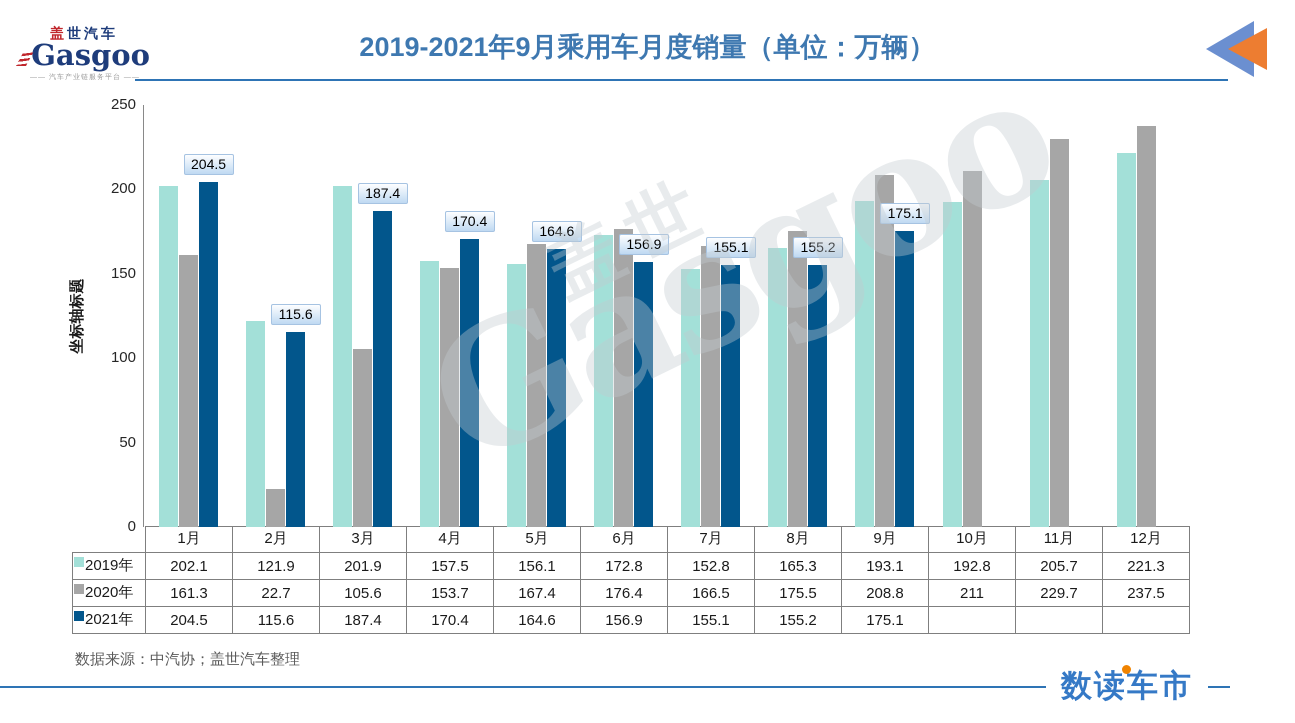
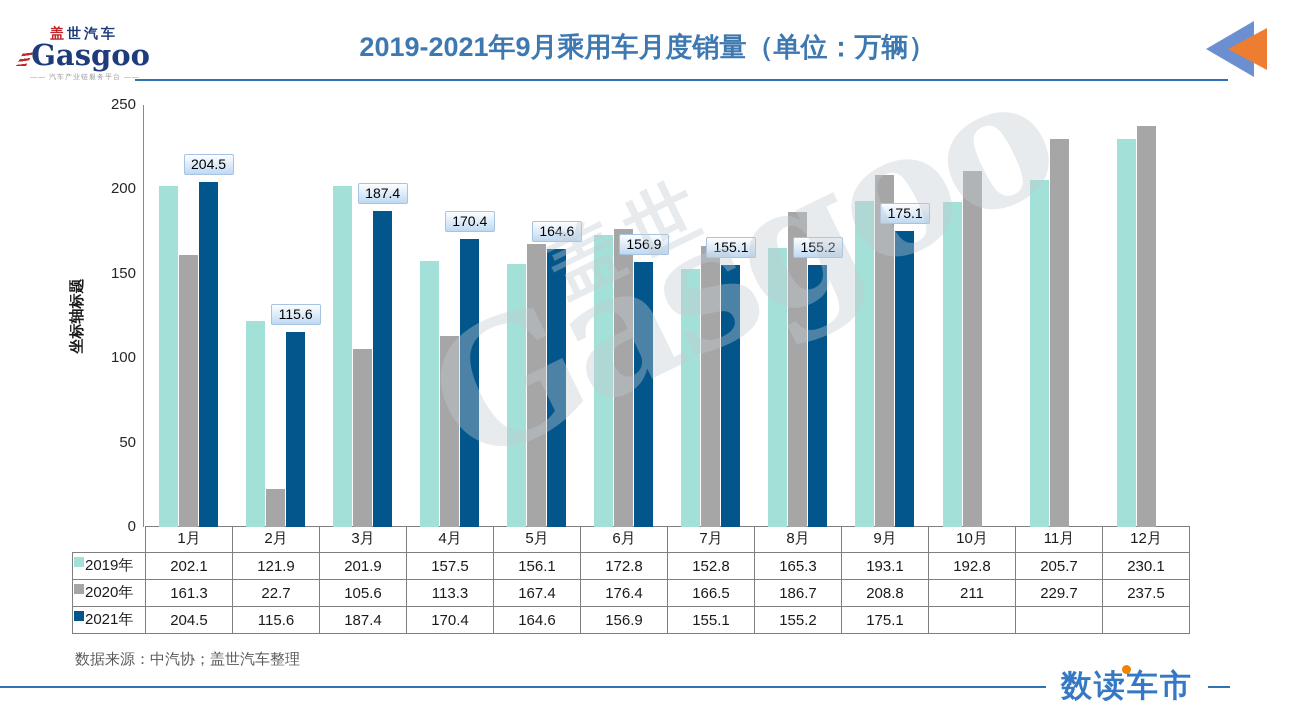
2020年/4月: 153.7 -> 113.3
2020年/8月: 175.5 -> 186.7
2019年/12月: 221.3 -> 230.1
